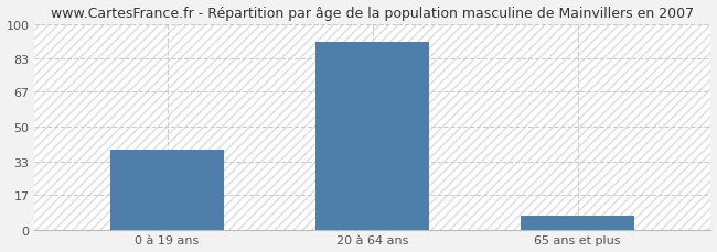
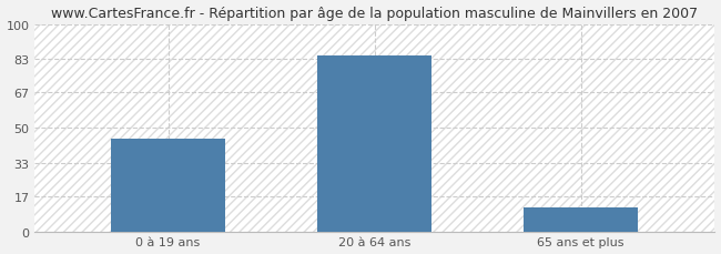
0 à 19 ans: 39 -> 45
20 à 64 ans: 91 -> 85
65 ans et plus: 7 -> 12
